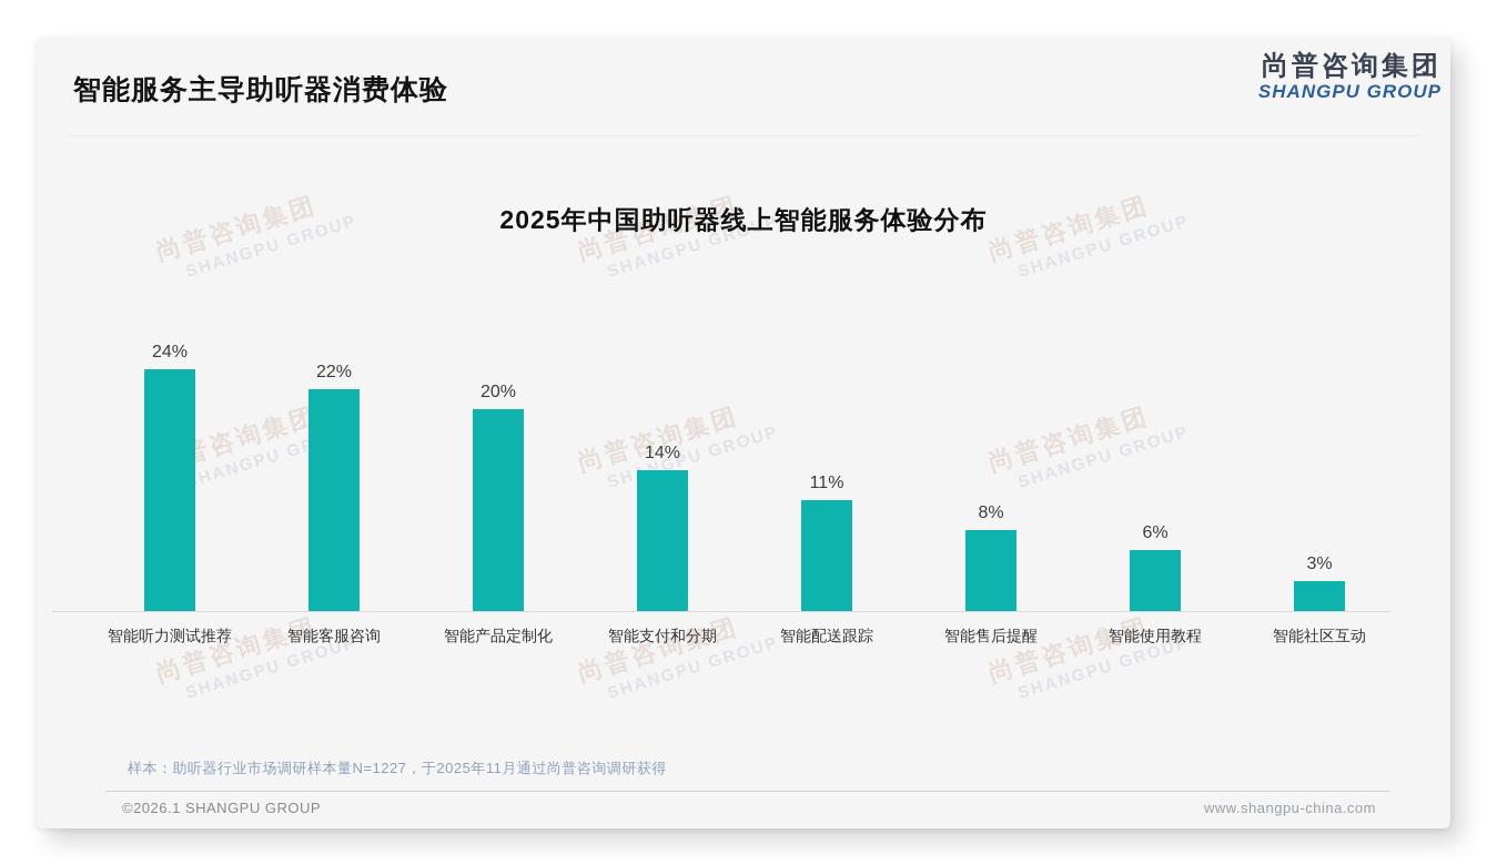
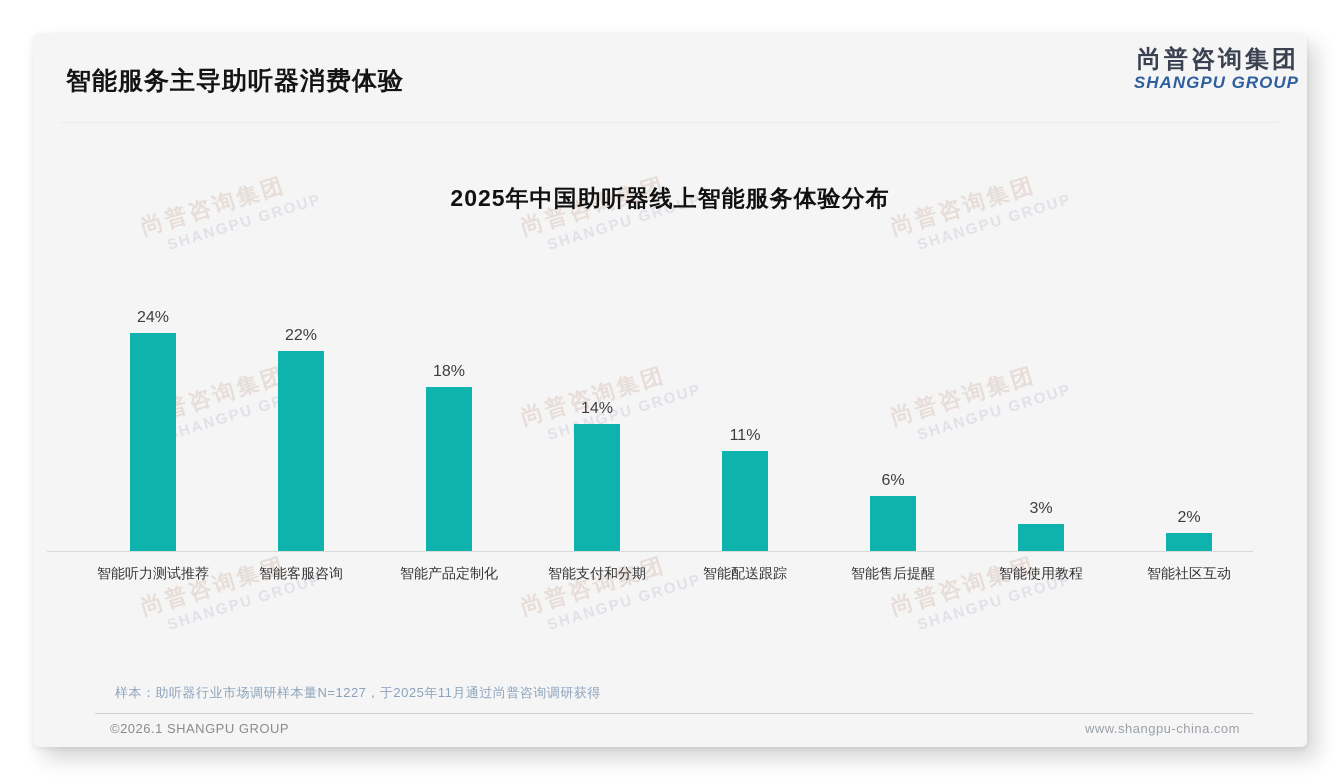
智能产品定制化: 20% -> 18%
智能售后提醒: 8% -> 6%
智能使用教程: 6% -> 3%
智能社区互动: 3% -> 2%
